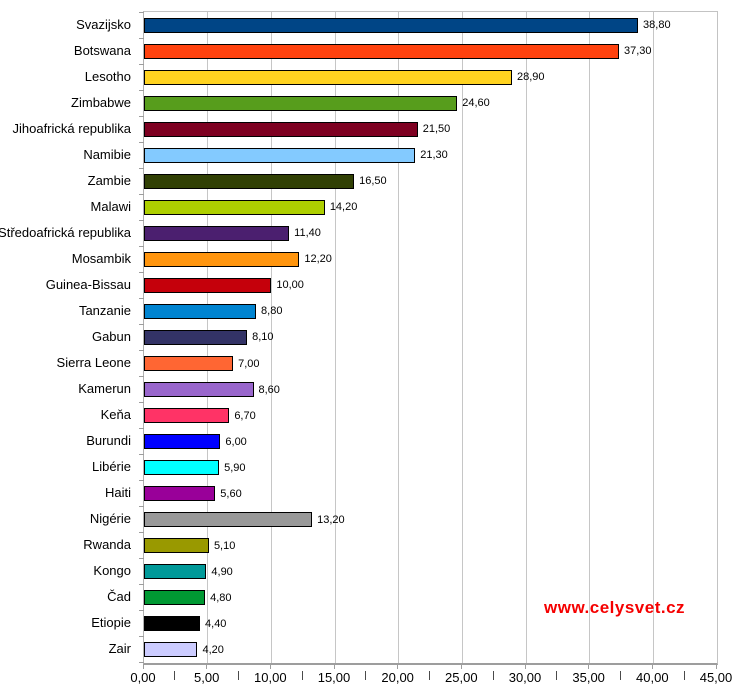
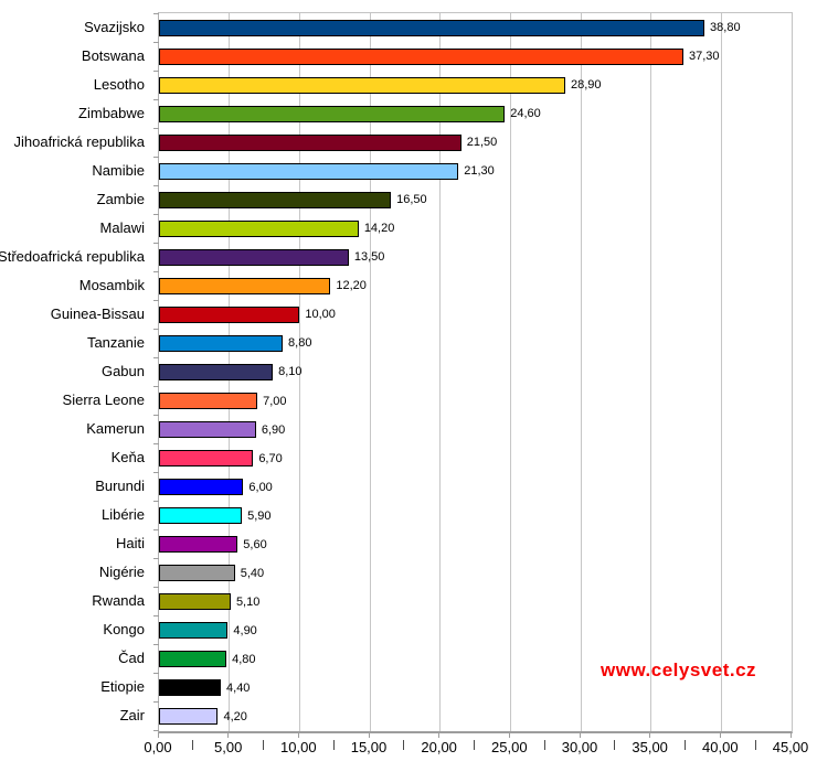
Středoafrická republika: 11,40 -> 13,50
Kamerun: 8,60 -> 6,90
Nigérie: 13,20 -> 5,40
